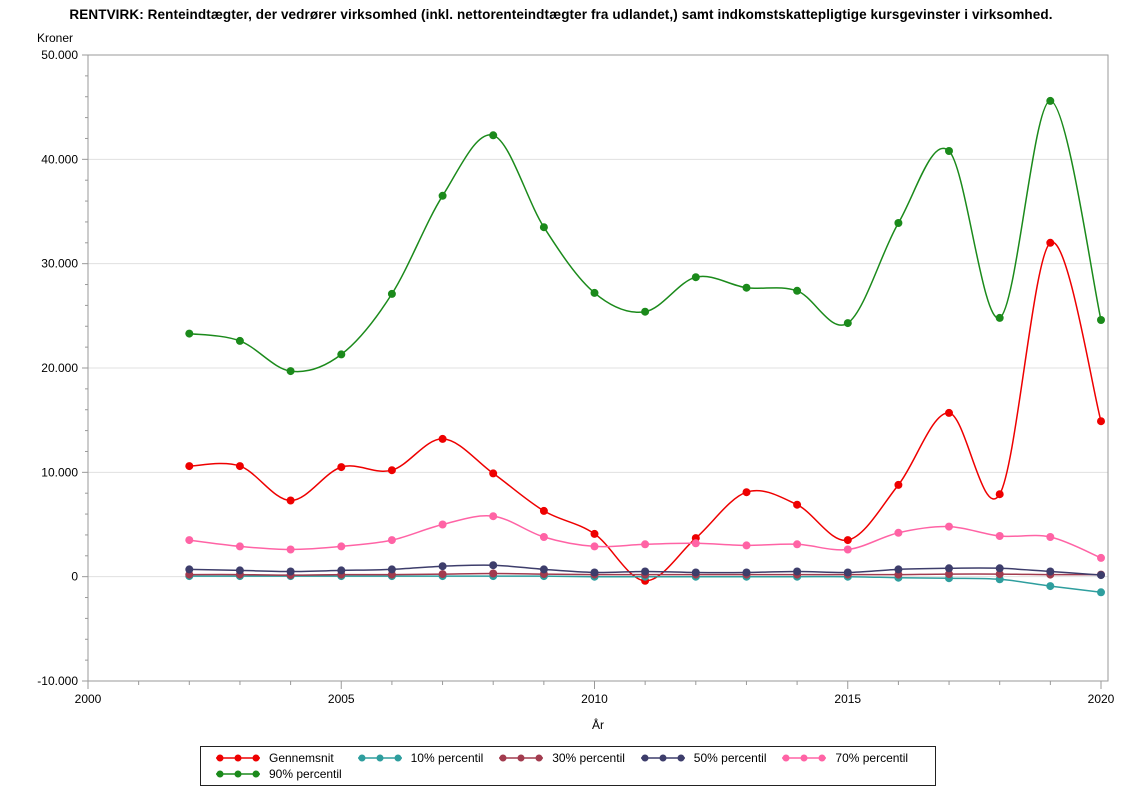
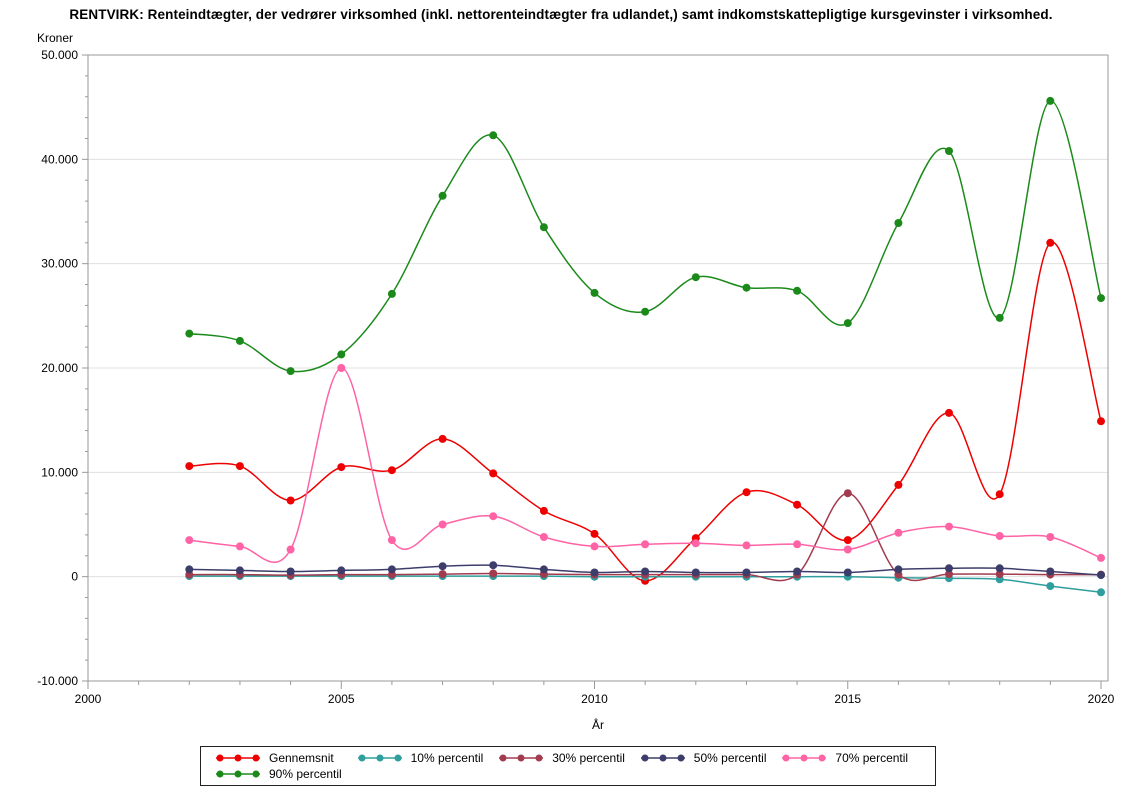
70% percentil/2005: 2900 -> 20000
30% percentil/2015: 200 -> 8000
90% percentil/2020: 24600 -> 26700
